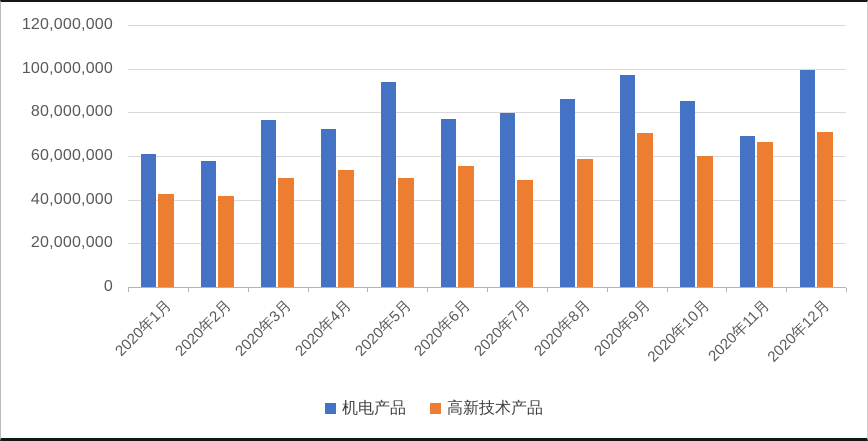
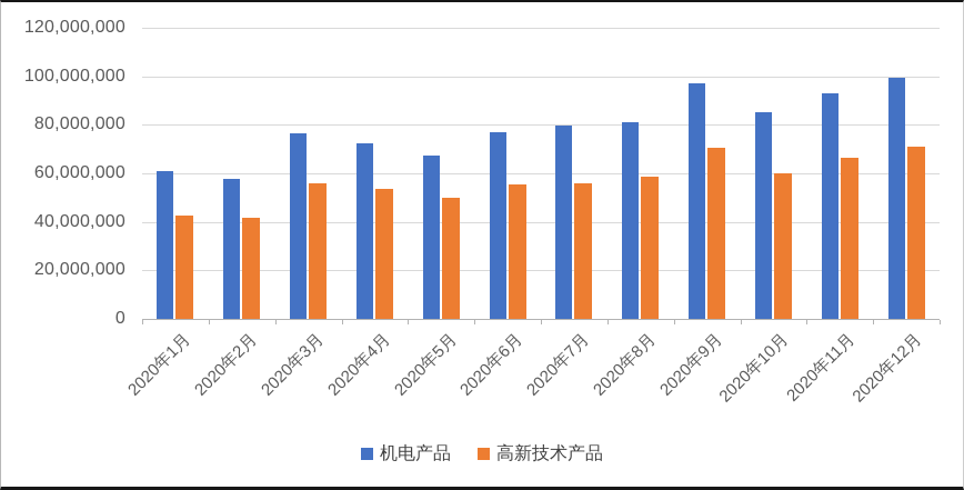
高新技术产品/2020年3月: 50000000 -> 56000000
机电产品/2020年5月: 94000000 -> 68000000
高新技术产品/2020年7月: 49000000 -> 56000000
机电产品/2020年8月: 86000000 -> 81000000
机电产品/2020年11月: 69000000 -> 93000000
